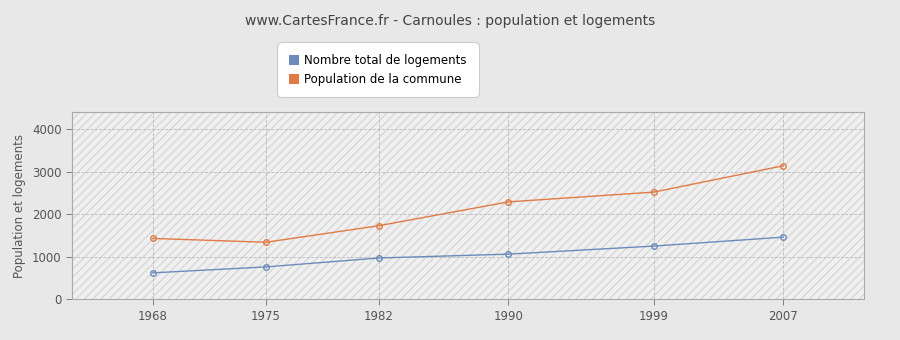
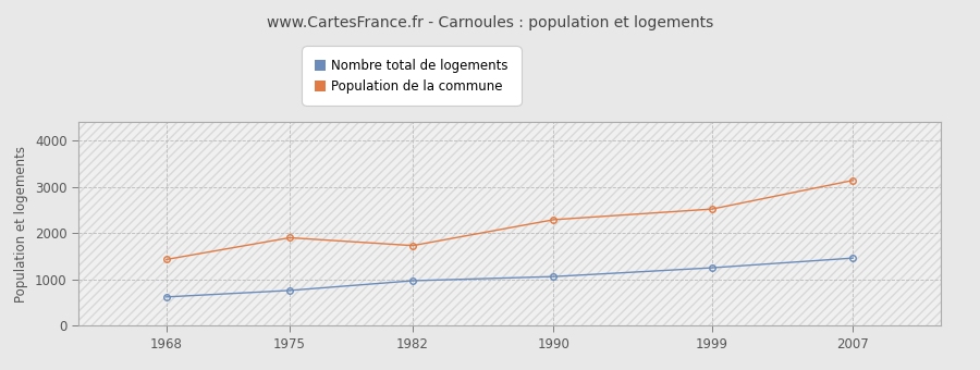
Population de la commune/1975: 1340 -> 1900
